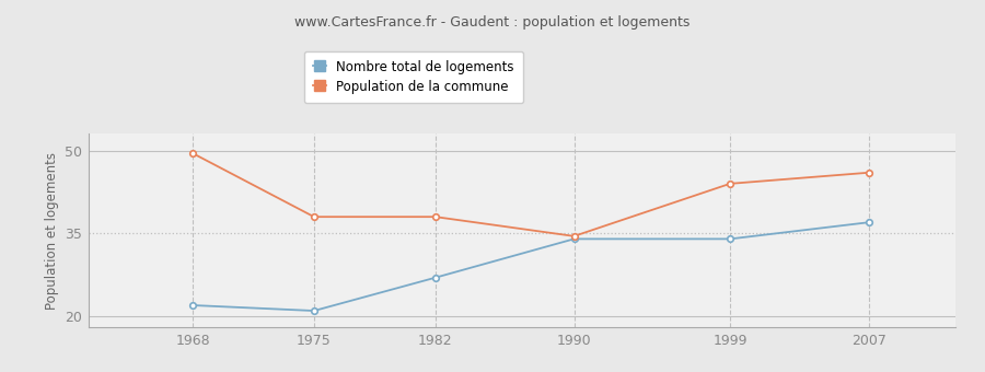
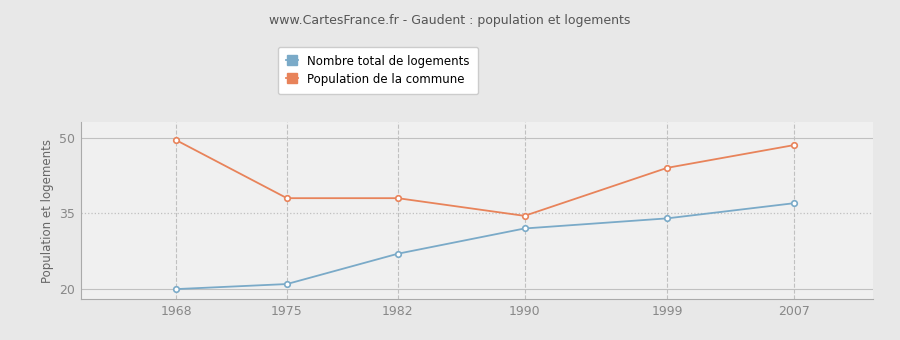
Nombre total de logements/1968: 22 -> 20
Nombre total de logements/1990: 34 -> 32
Population de la commune/2007: 46.0 -> 48.5
